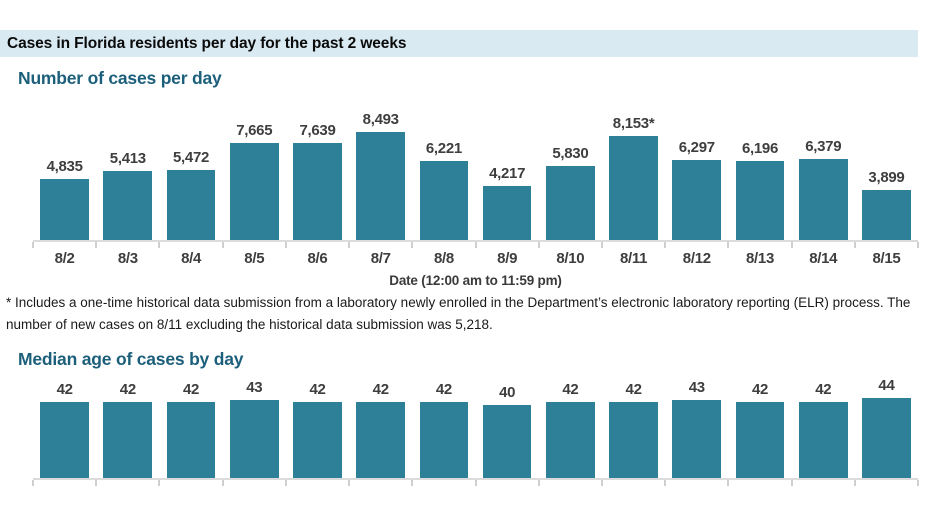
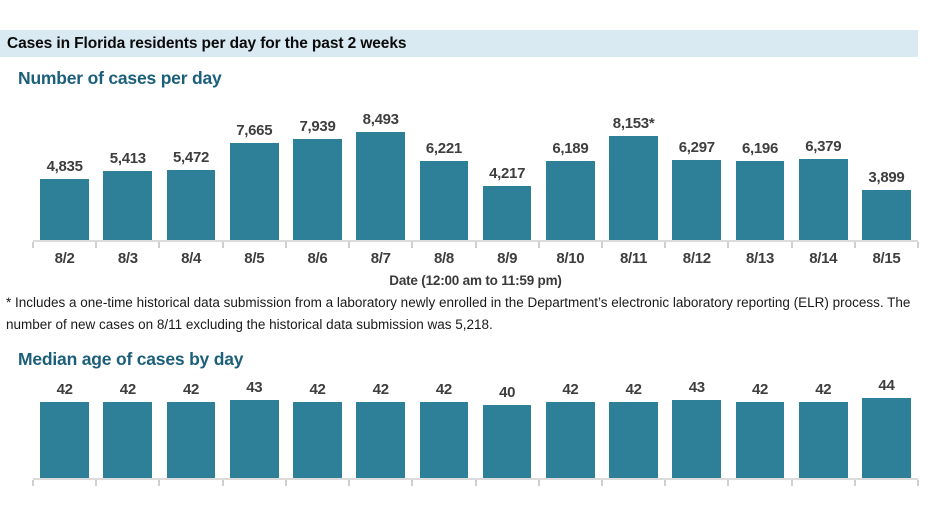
Number of cases per day/8/6: 7,639 -> 7,939
Number of cases per day/8/10: 5,830 -> 6,189
